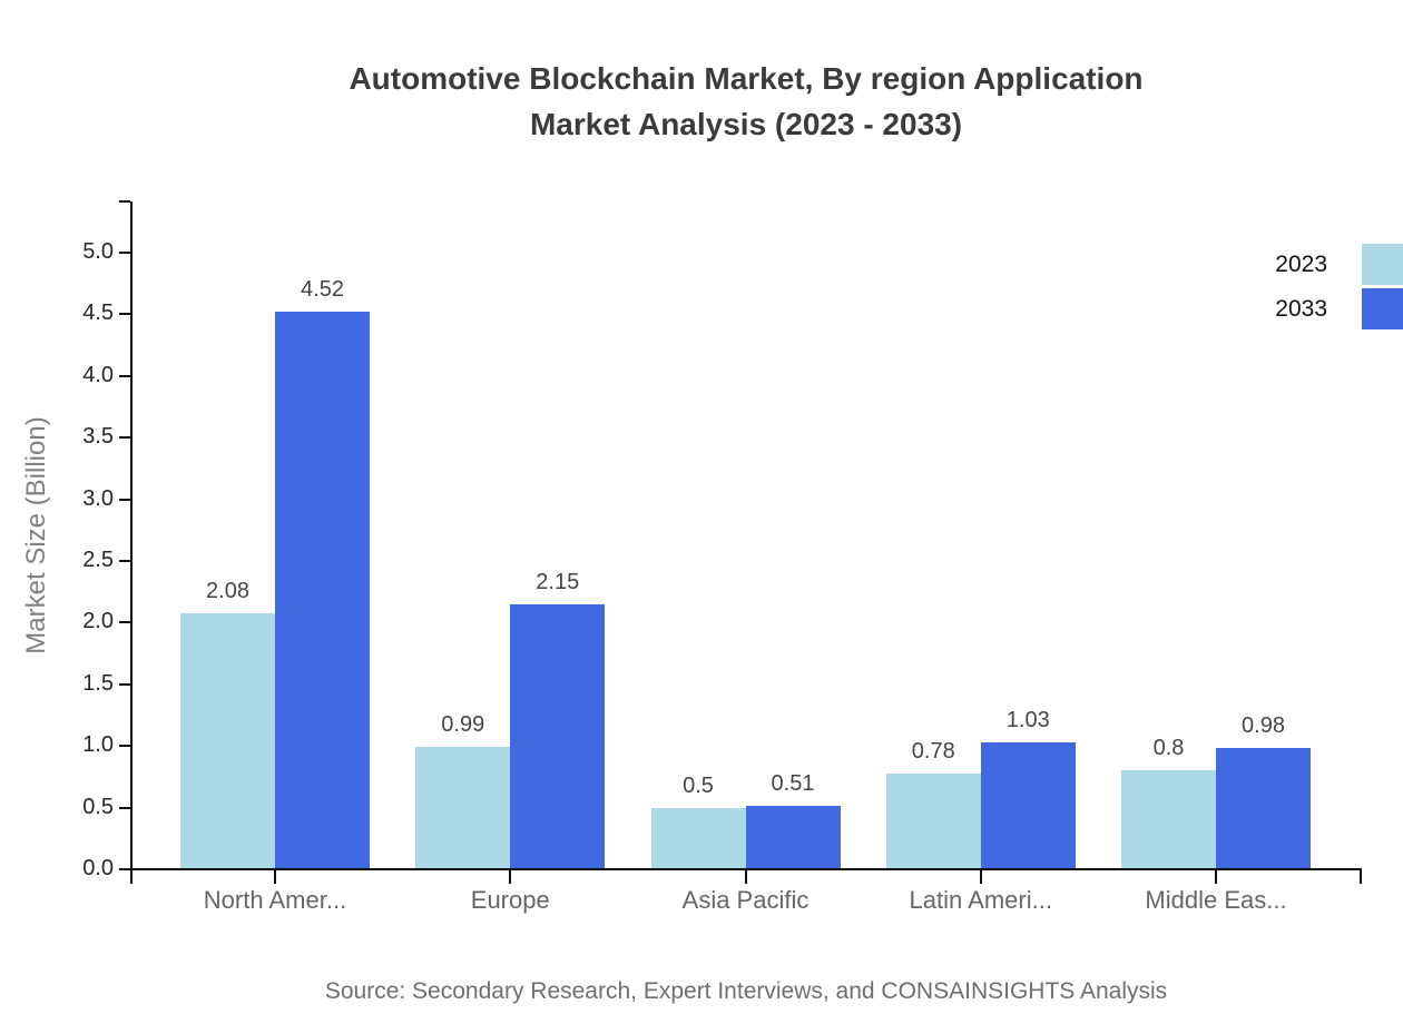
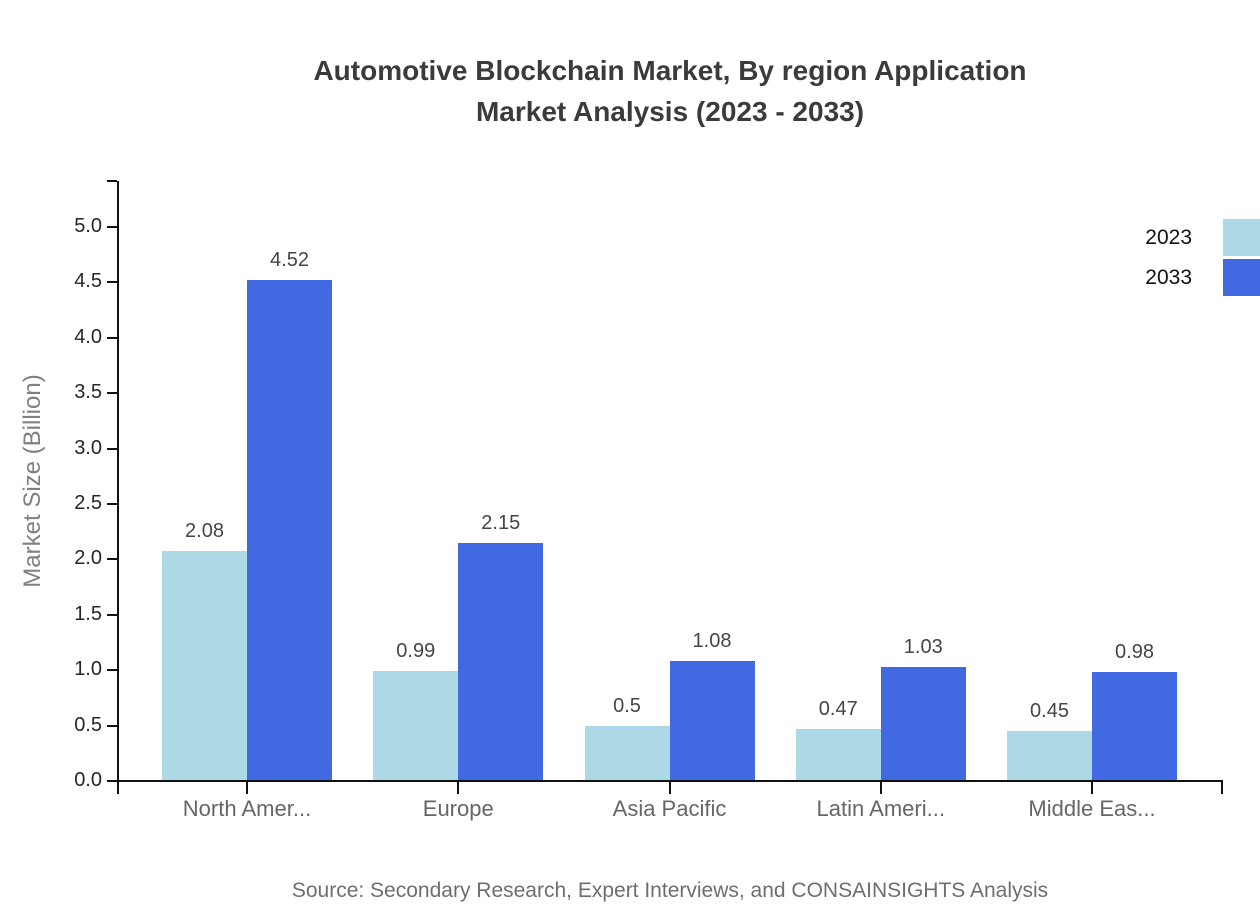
2033/Asia Pacific: 0.51 -> 1.08
2023/Latin Ameri...: 0.78 -> 0.47
2023/Middle Eas...: 0.8 -> 0.45
